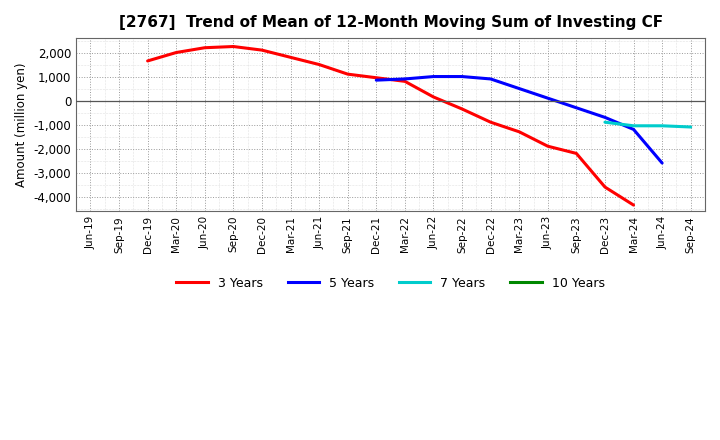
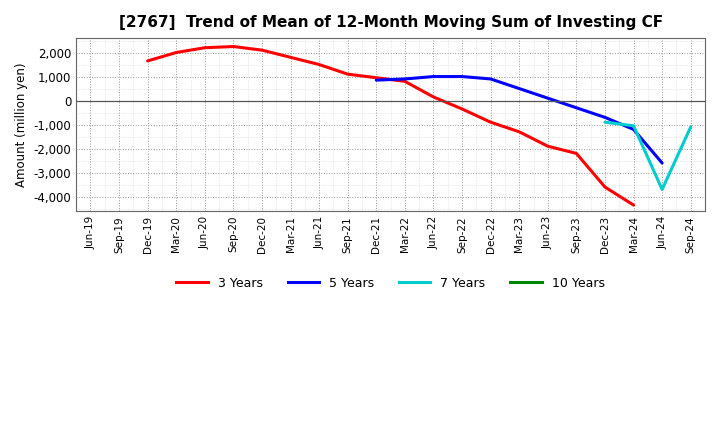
7 Years/Jun-24: -1,050 -> -3,700
